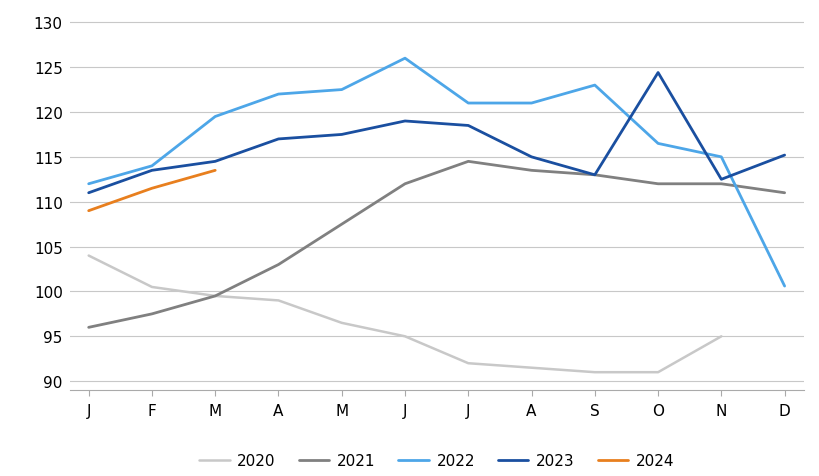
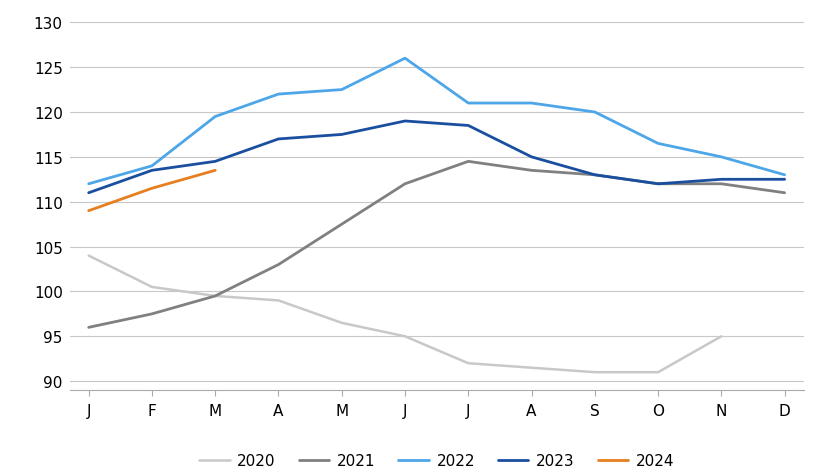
2022/S: 123.0 -> 120.0
2023/O: 124.4 -> 112.0
2022/D: 100.6 -> 113.0
2023/D: 115.2 -> 112.5
